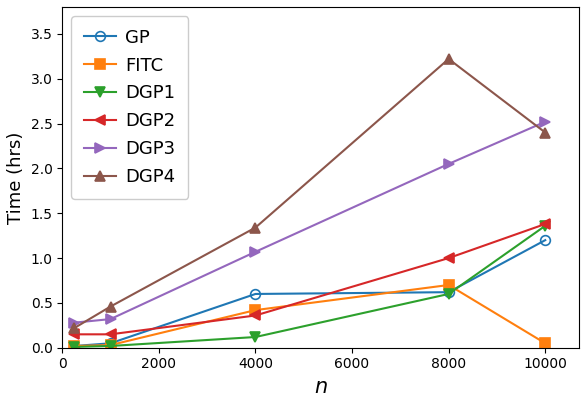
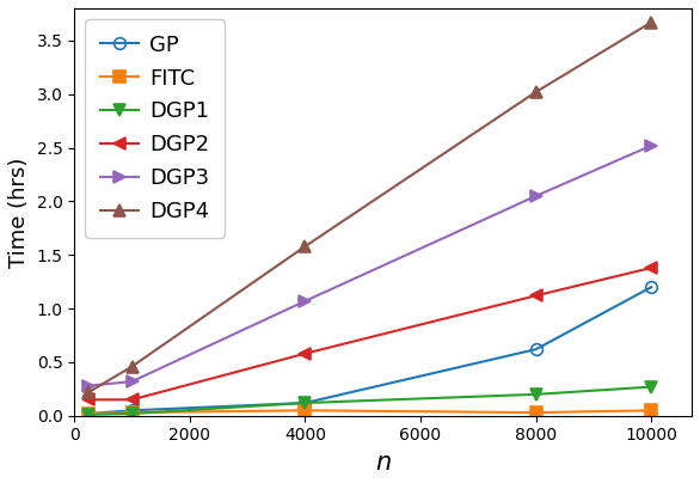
GP/4000: 0.60 -> 0.12
FITC/4000: 0.42 -> 0.05
DGP2/4000: 0.36 -> 0.58
DGP4/4000: 1.34 -> 1.58
FITC/8000: 0.70 -> 0.03
DGP1/8000: 0.60 -> 0.20
DGP2/8000: 1.00 -> 1.12
DGP4/8000: 3.22 -> 3.02
DGP1/10000: 1.36 -> 0.27
DGP4/10000: 2.40 -> 3.67
